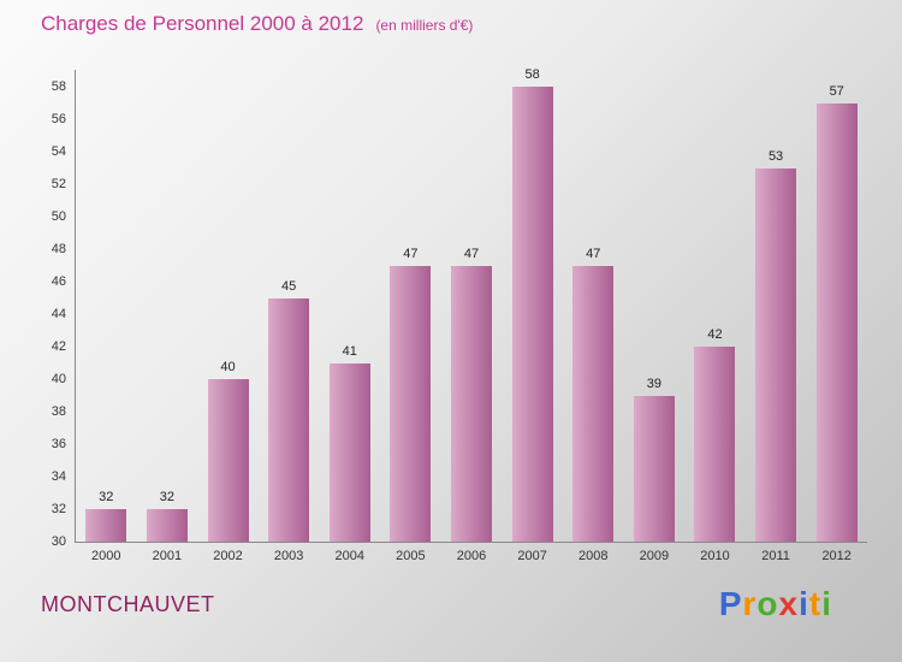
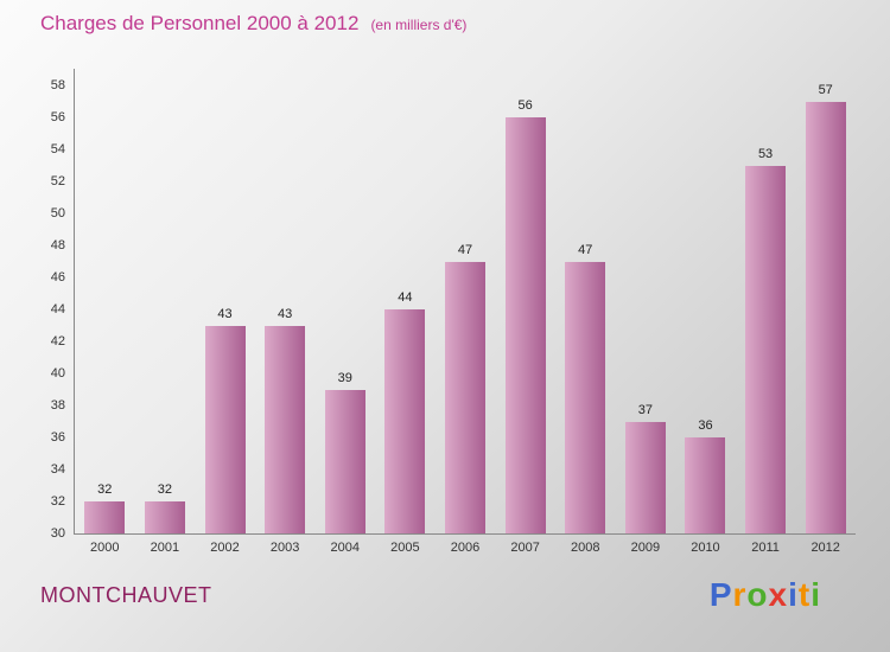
2002: 40 -> 43
2003: 45 -> 43
2004: 41 -> 39
2005: 47 -> 44
2007: 58 -> 56
2009: 39 -> 37
2010: 42 -> 36
